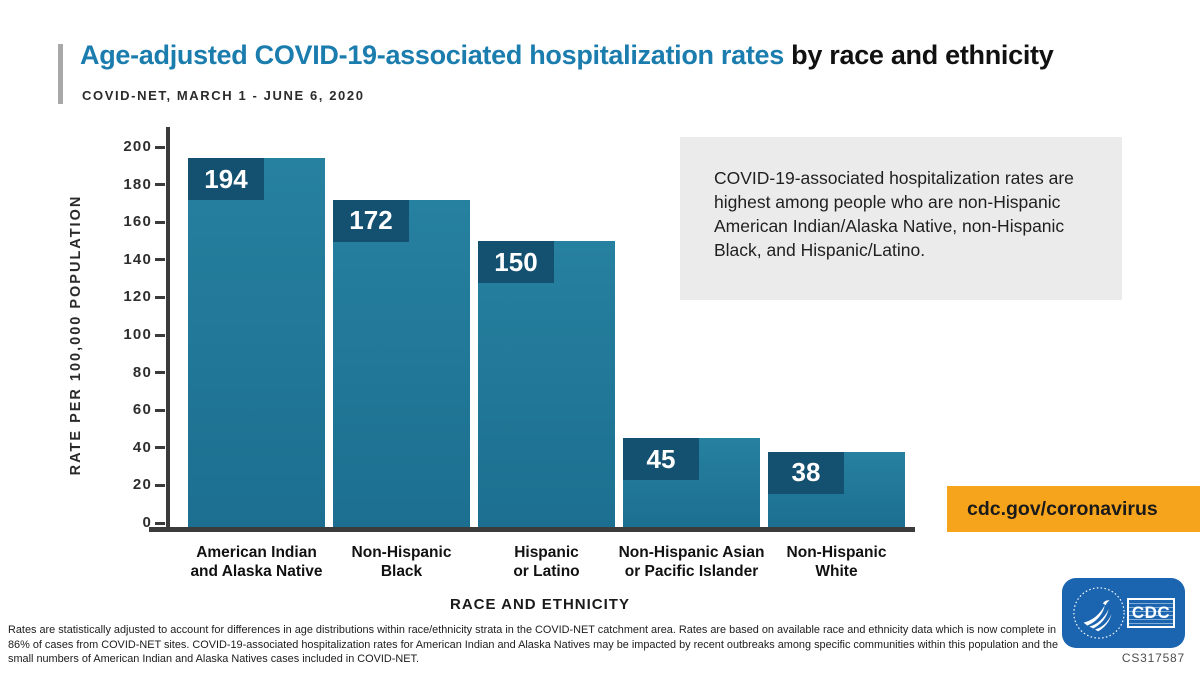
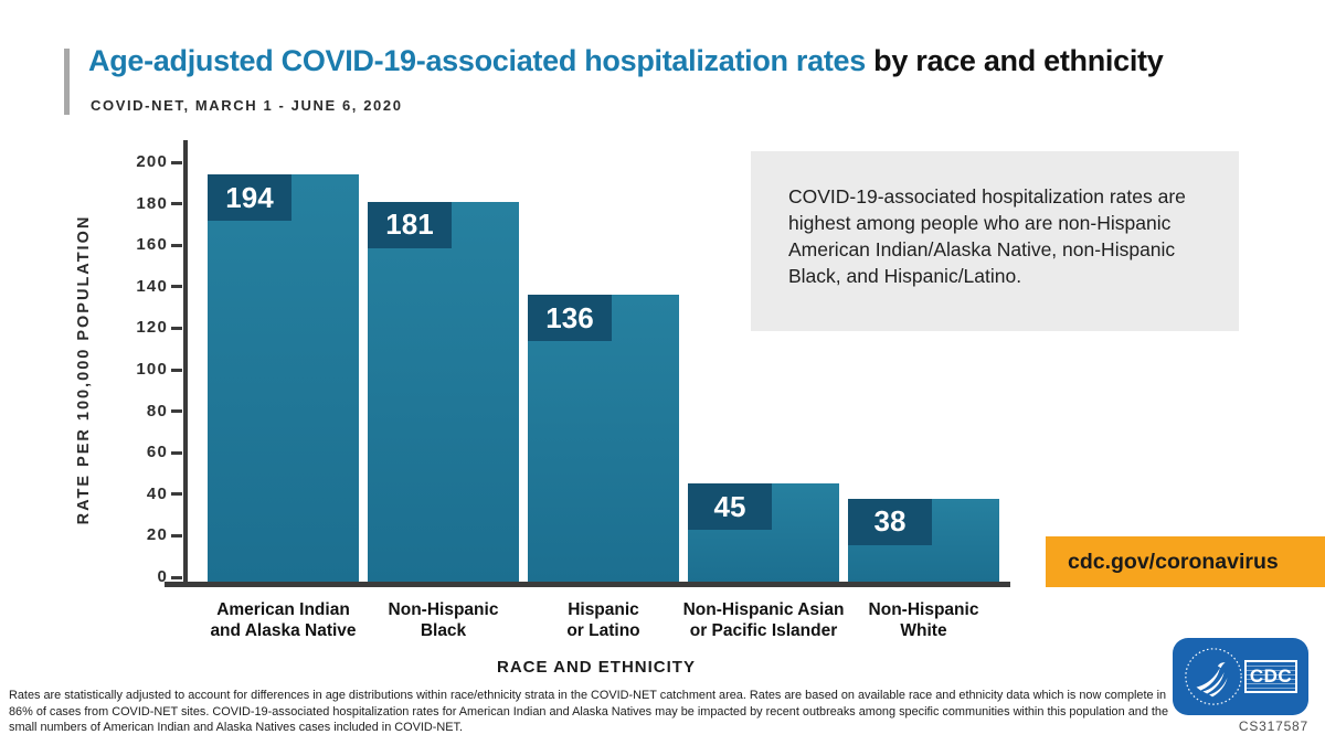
Non-Hispanic Black: 172 -> 181
Hispanic or Latino: 150 -> 136
